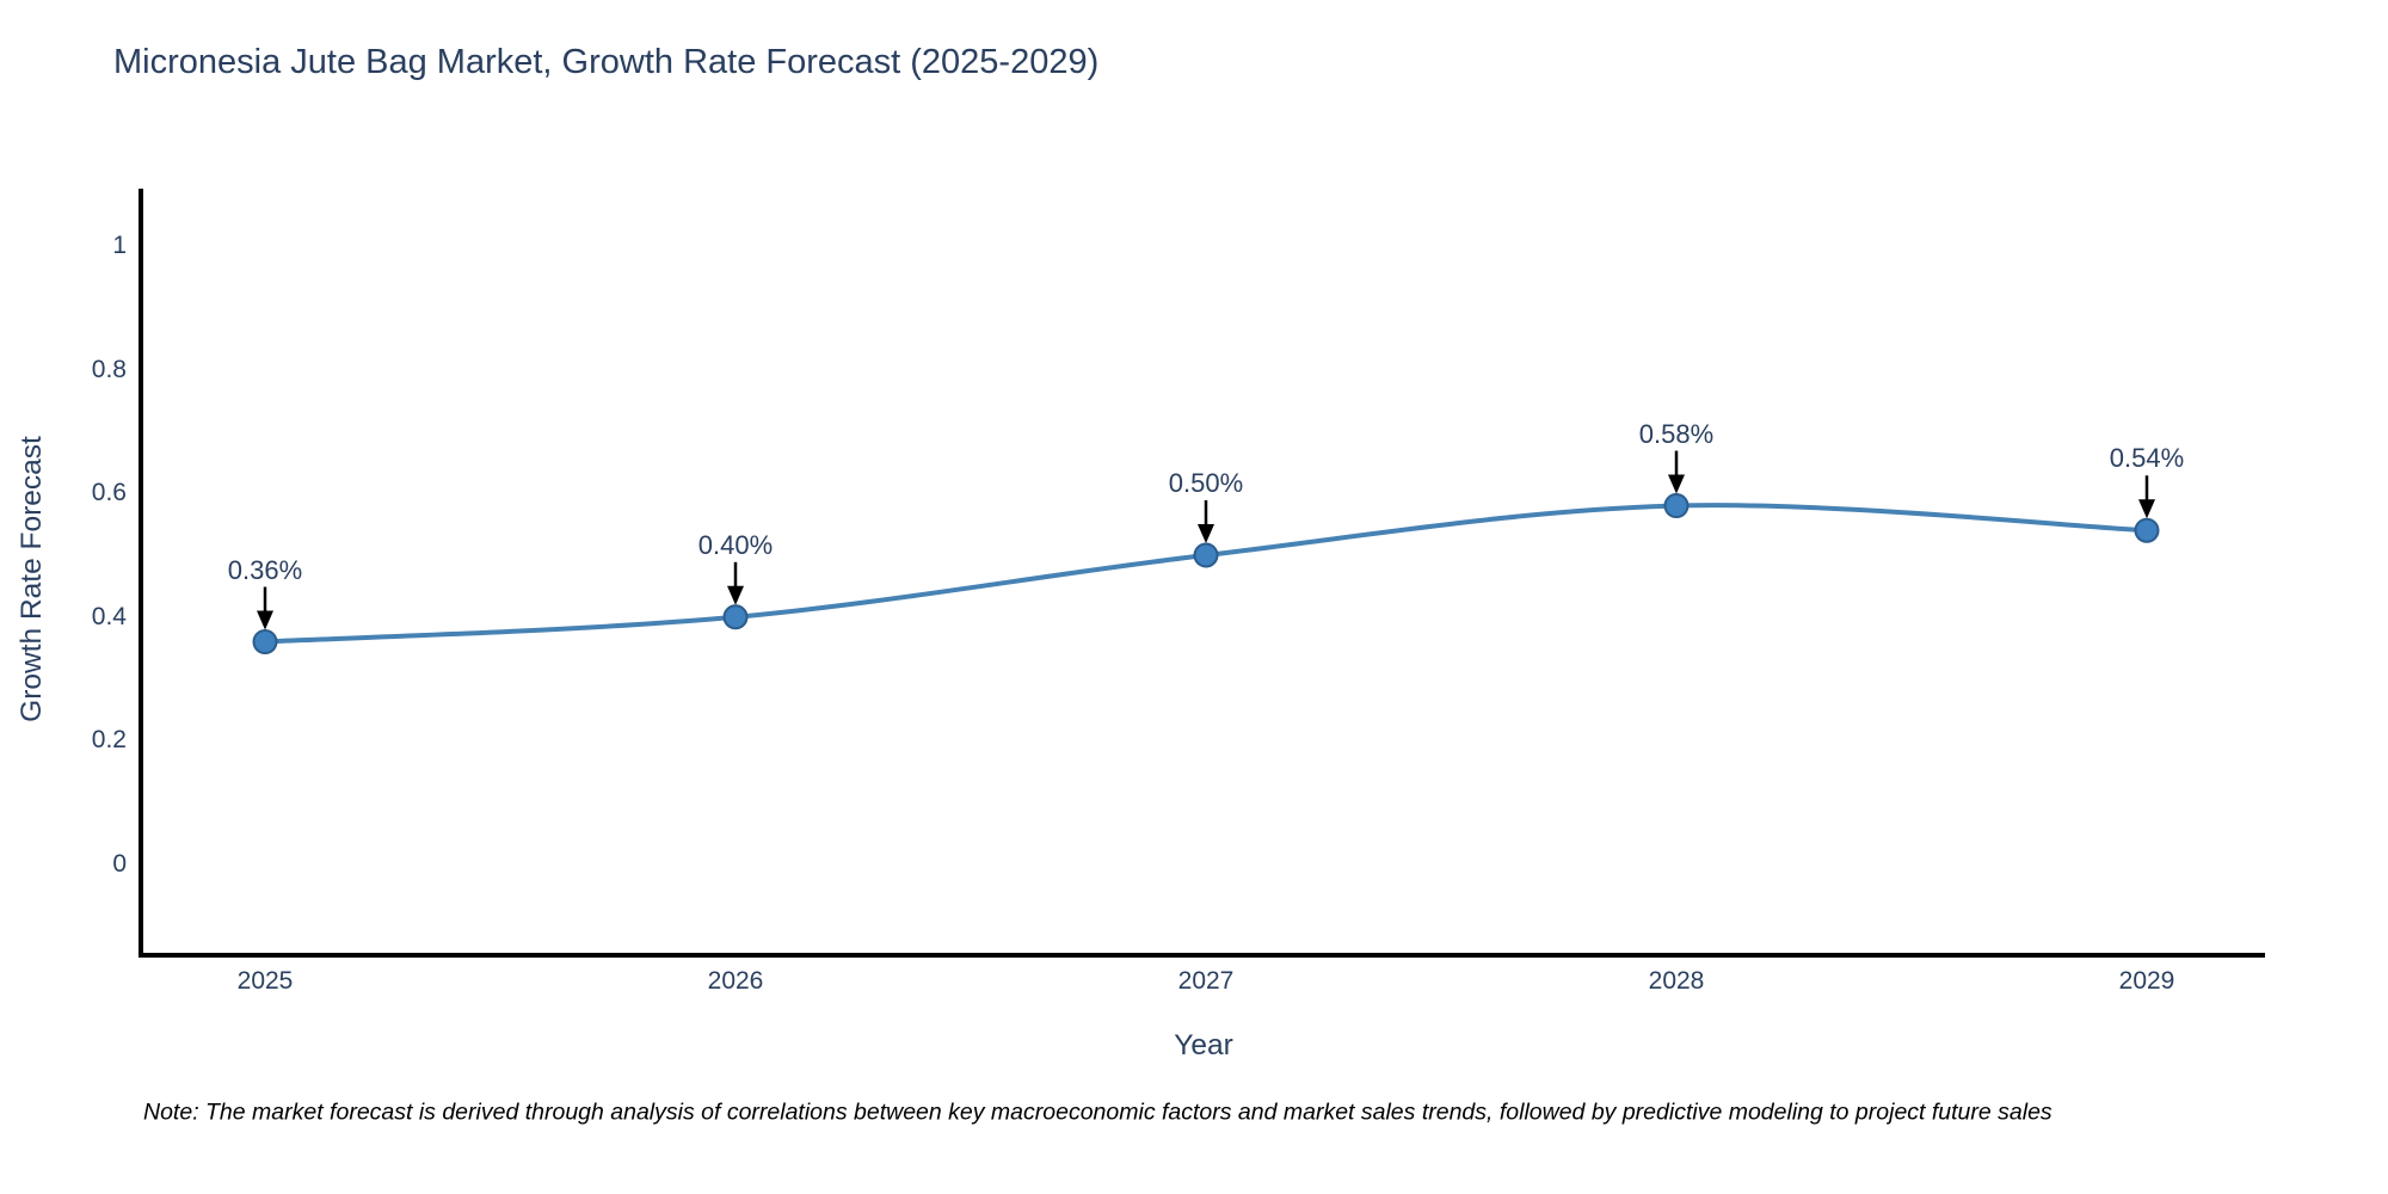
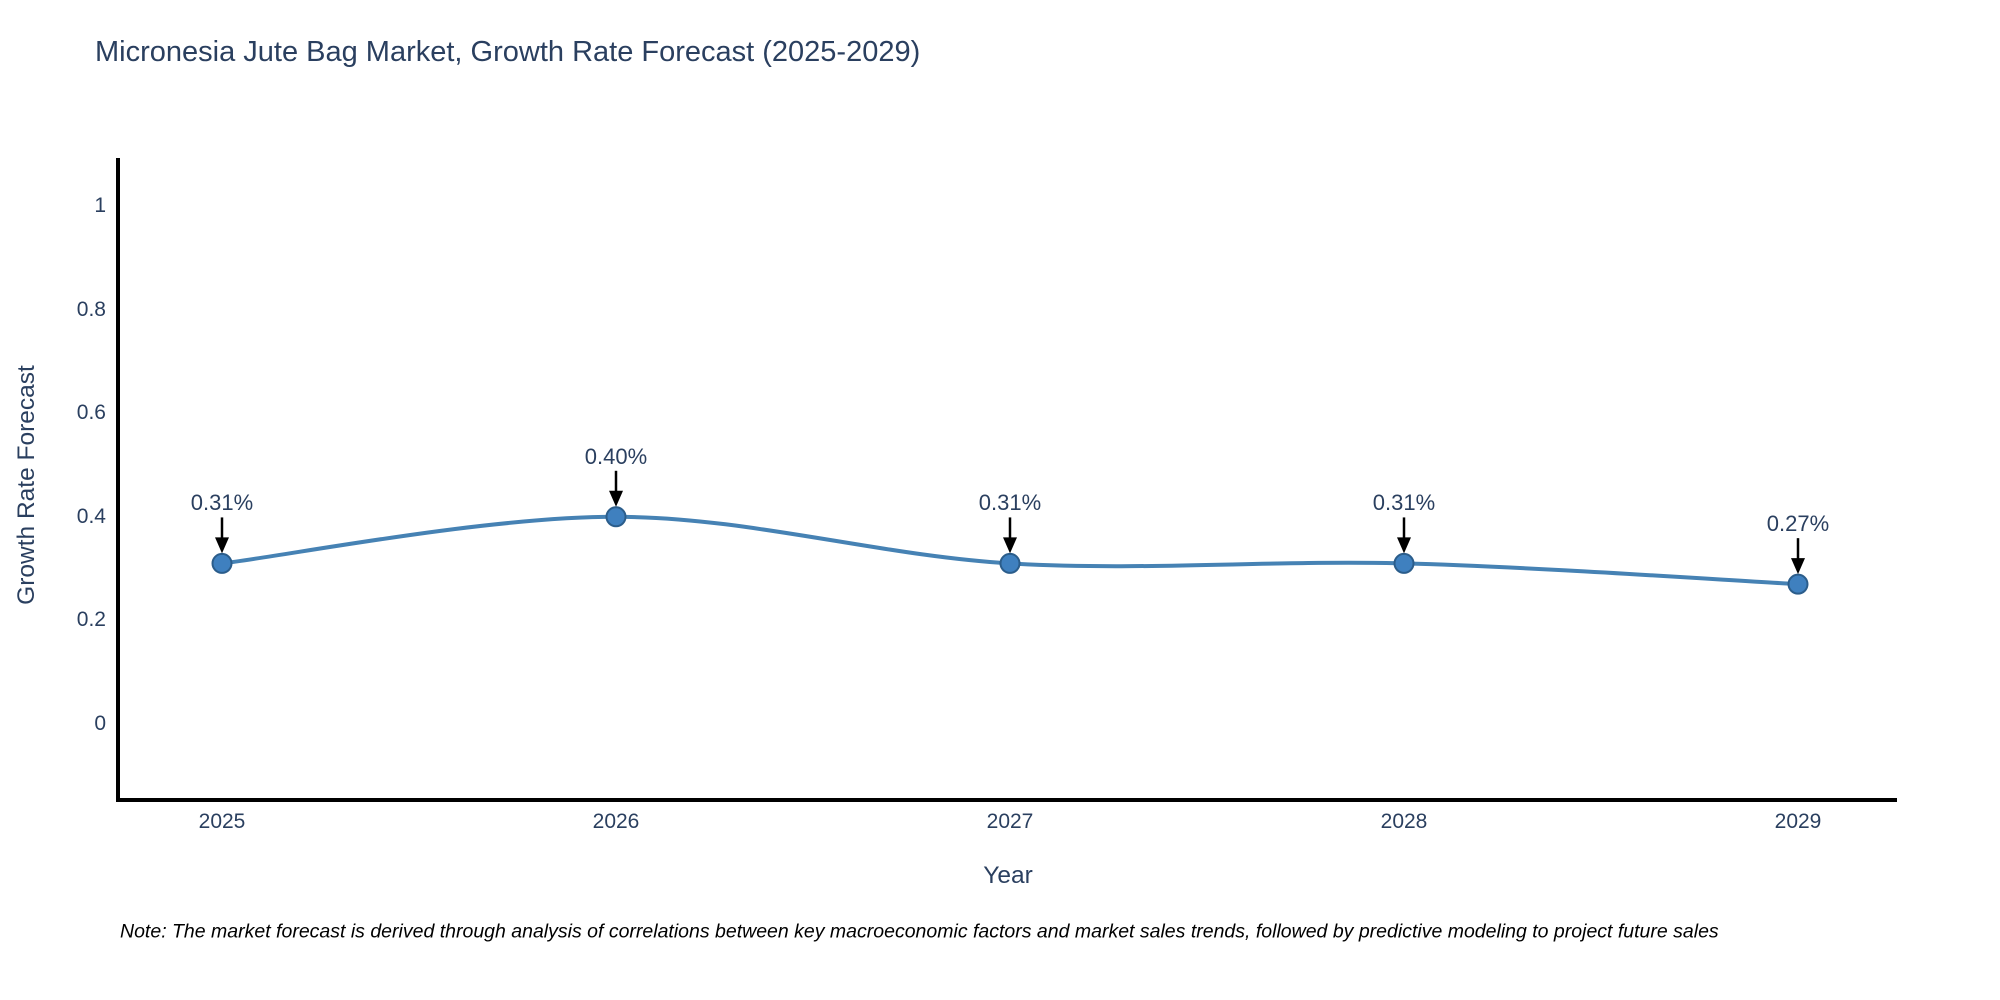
2025: 0.36% -> 0.31%
2027: 0.50% -> 0.31%
2028: 0.58% -> 0.31%
2029: 0.54% -> 0.27%
